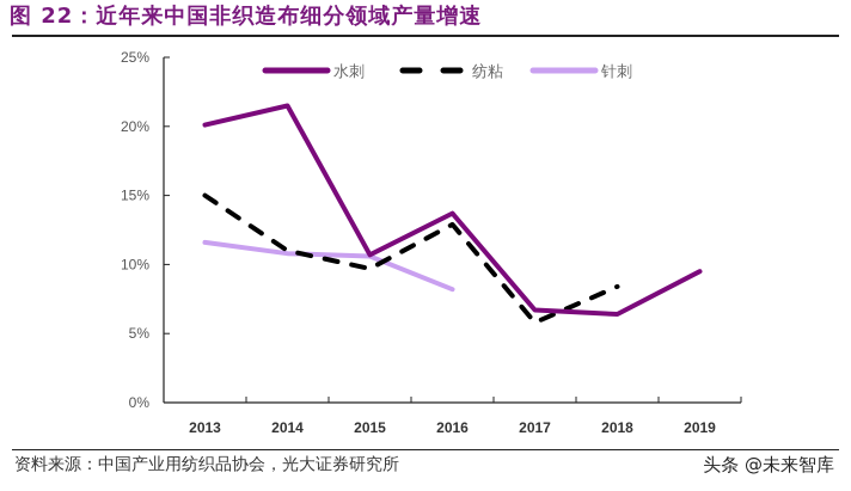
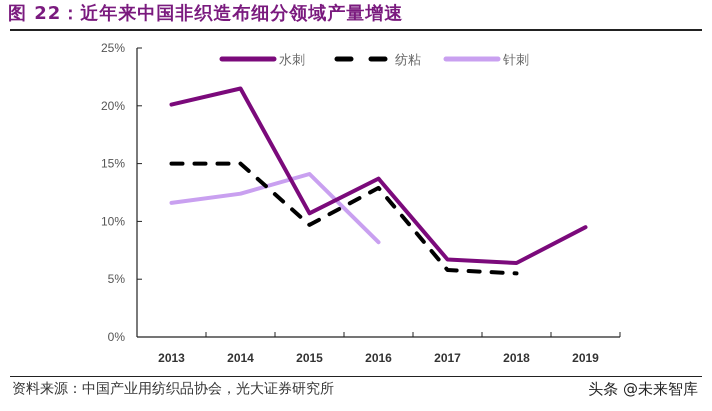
纺粘/2014: 11.0% -> 15.0%
针刺/2014: 10.8% -> 12.4%
针刺/2015: 10.6% -> 14.1%
纺粘/2018: 8.4% -> 5.5%
